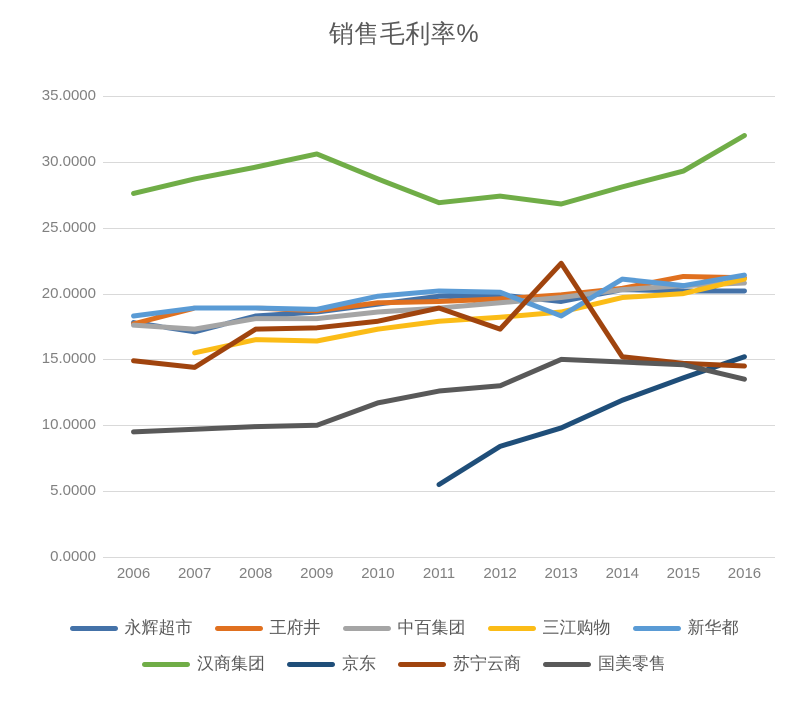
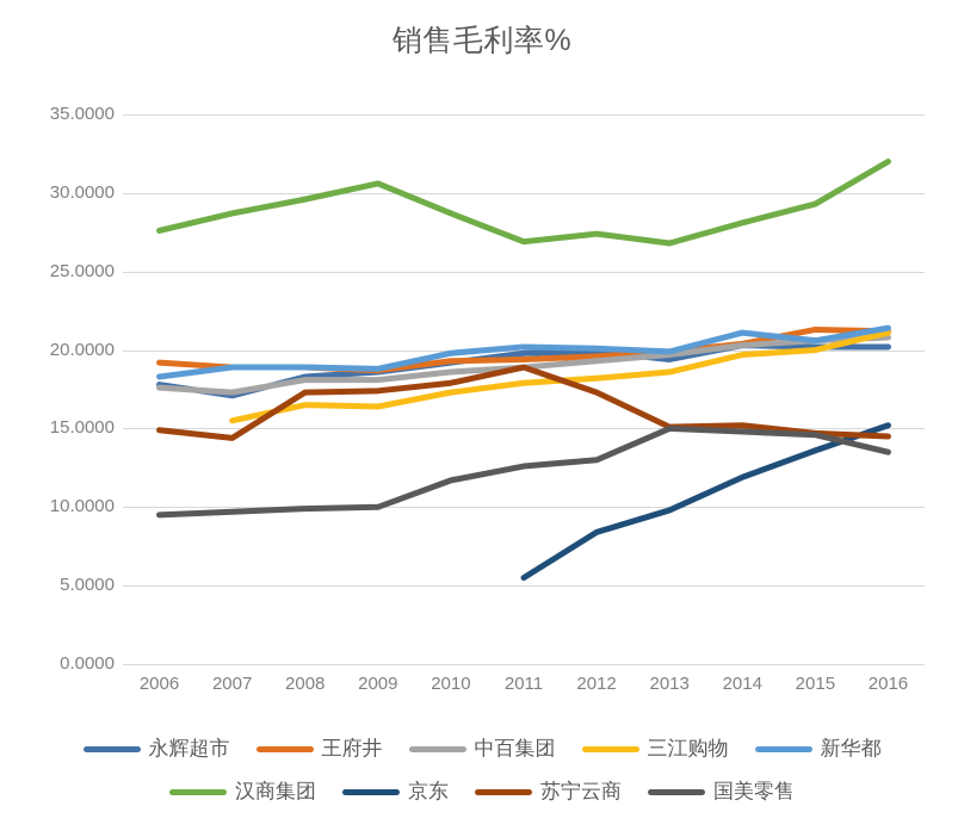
王府井/2006: 17.7 -> 19.2
新华都/2013: 18.3 -> 19.9
苏宁云商/2013: 22.3 -> 15.1
